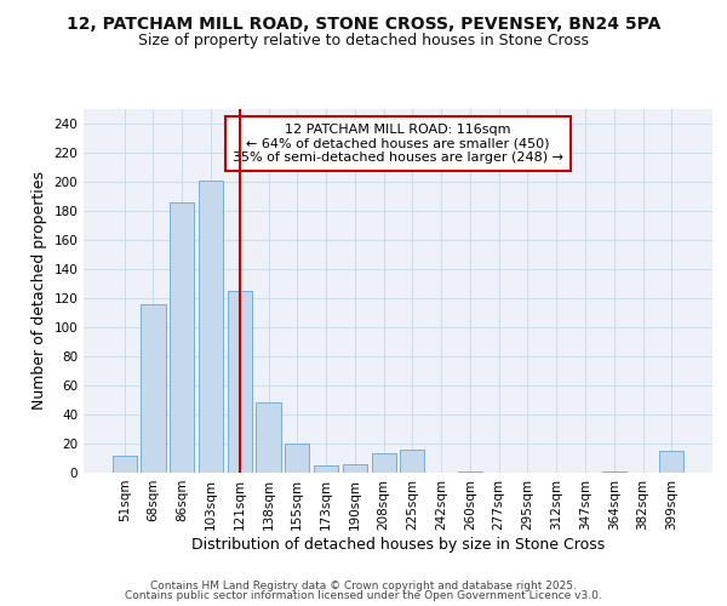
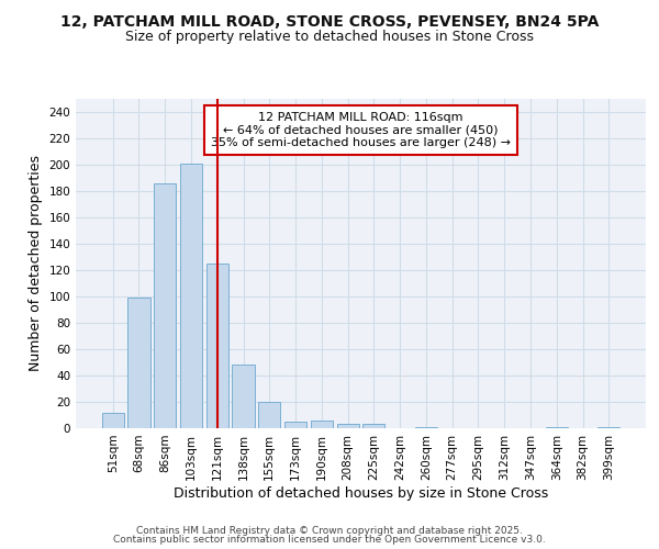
68sqm: 116 -> 99
208sqm: 13 -> 3
225sqm: 16 -> 3
399sqm: 15 -> 1
